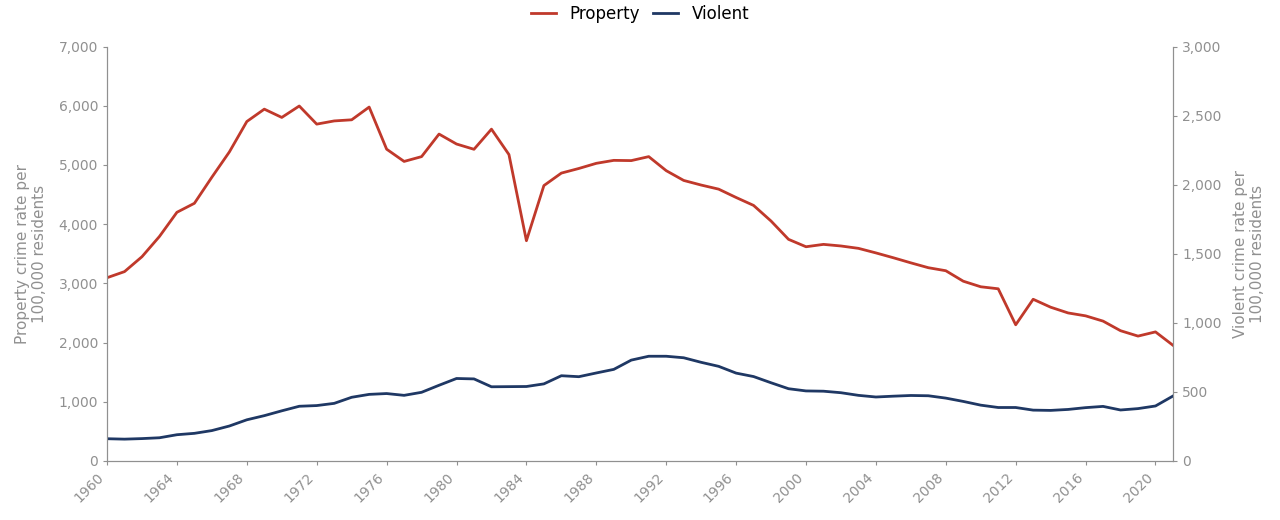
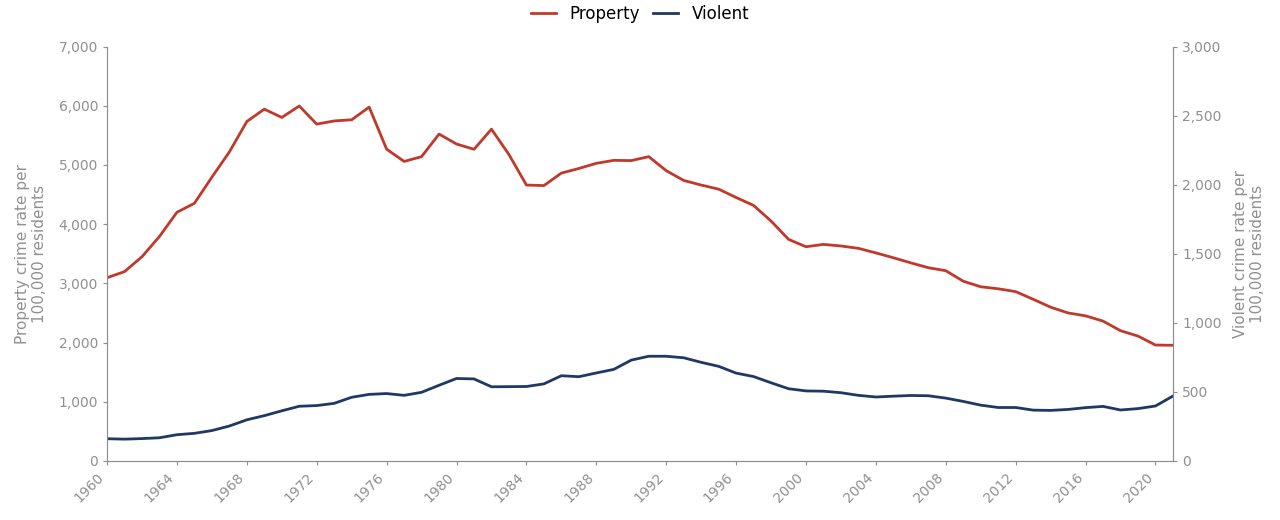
Property/1984: 3,720 -> 4,660
Property/2012: 2,300 -> 2,860
Property/2020: 2,180 -> 1,960
